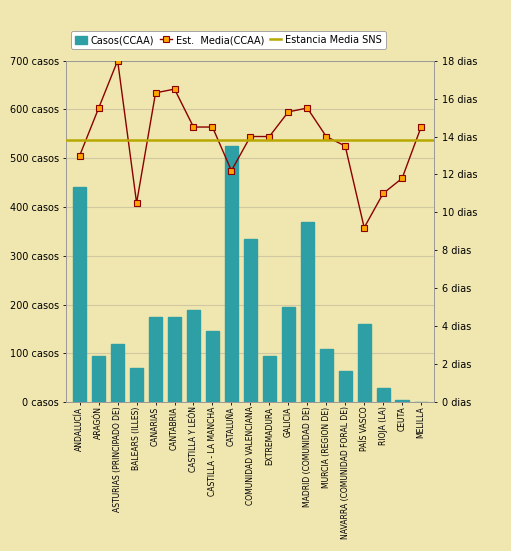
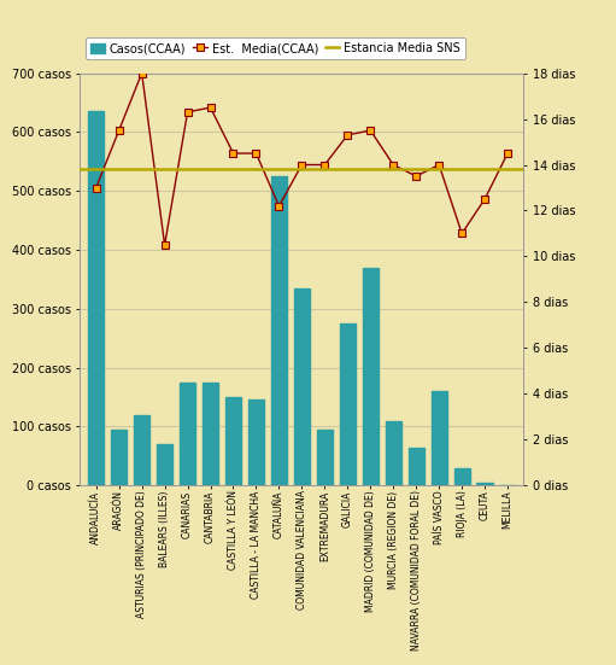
Casos(CCAA)/ANDALUCÍA: 440 casos -> 635 casos
Casos(CCAA)/CASTILLA Y LEÓN: 190 casos -> 150 casos
Casos(CCAA)/GALICIA: 195 casos -> 275 casos
Est. Media(CCAA)/PAÍS VASCO: 9.2 dias -> 14.0 dias
Est. Media(CCAA)/CEUTA: 11.8 dias -> 12.5 dias
